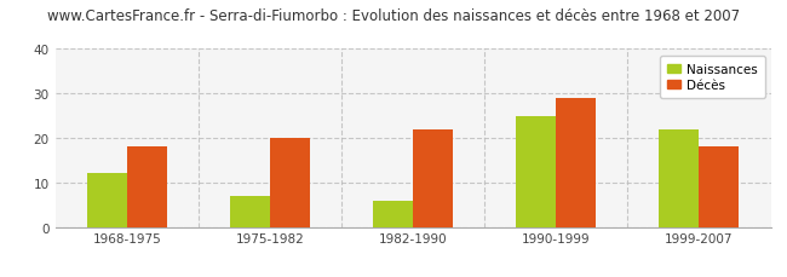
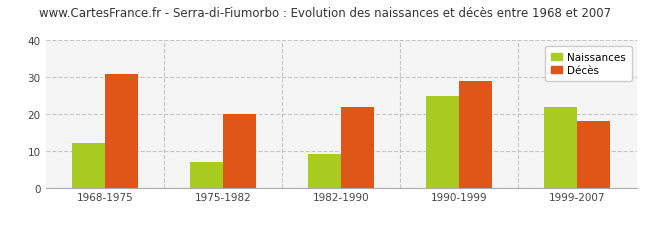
Décès/1968-1975: 18 -> 31
Naissances/1982-1990: 6 -> 9
